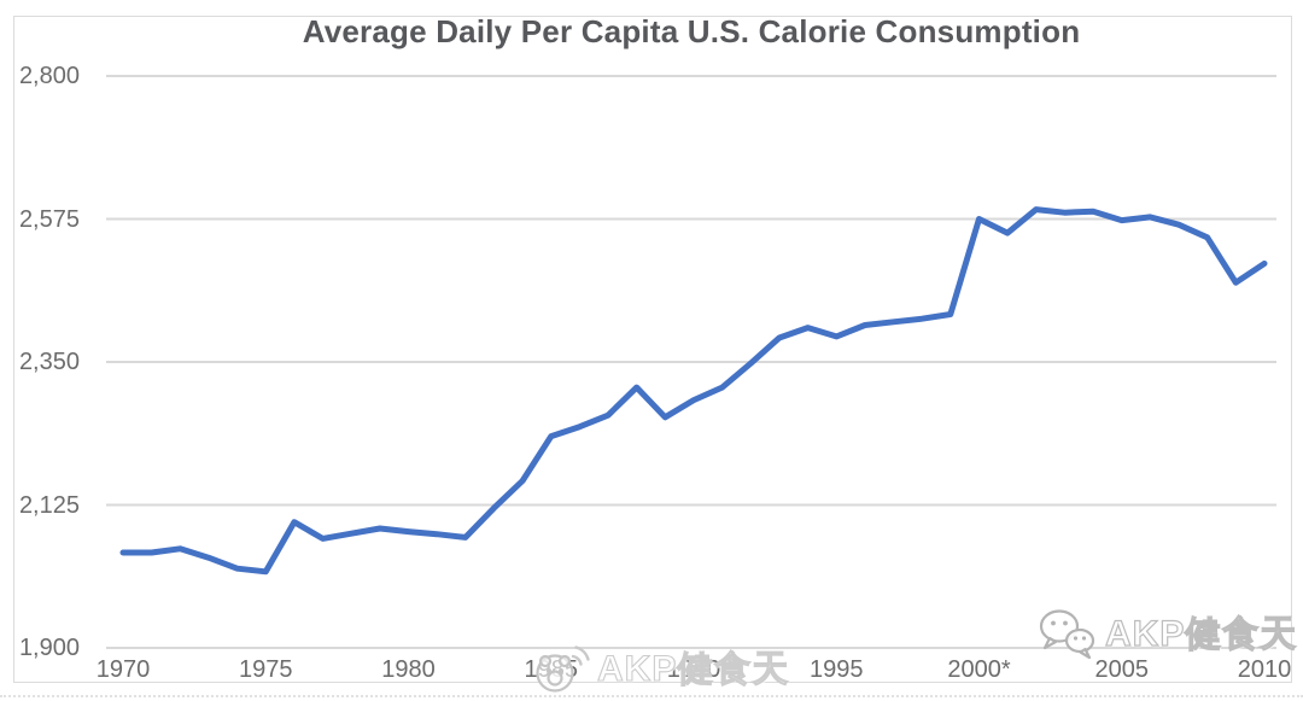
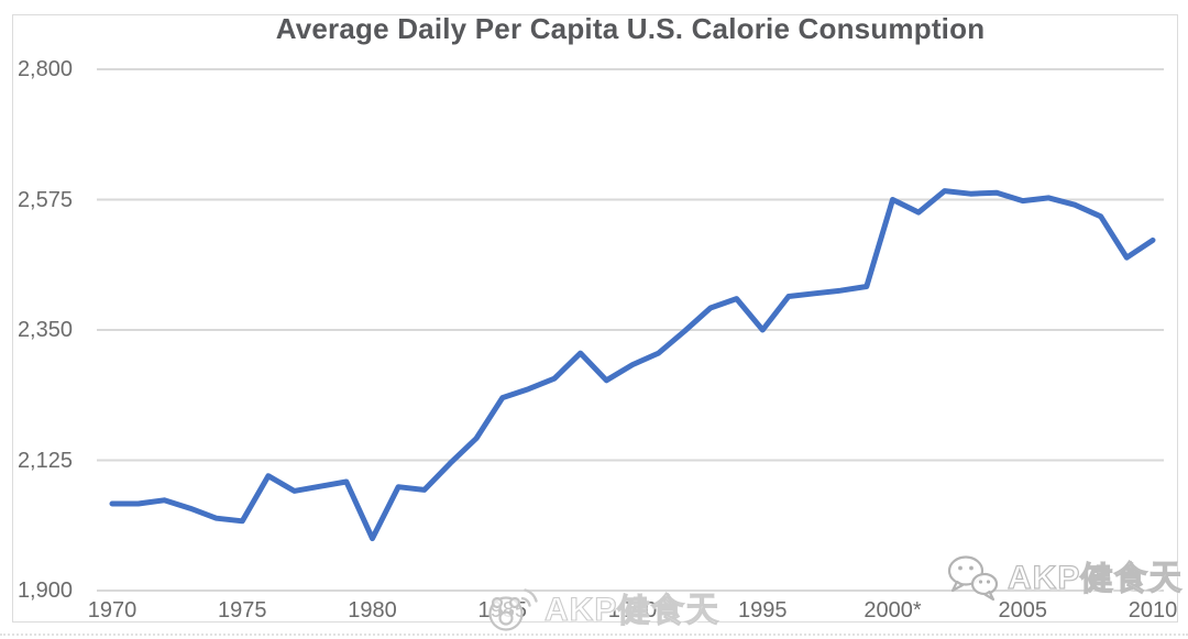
1980: 2080 -> 1990
1995: 2390 -> 2350
